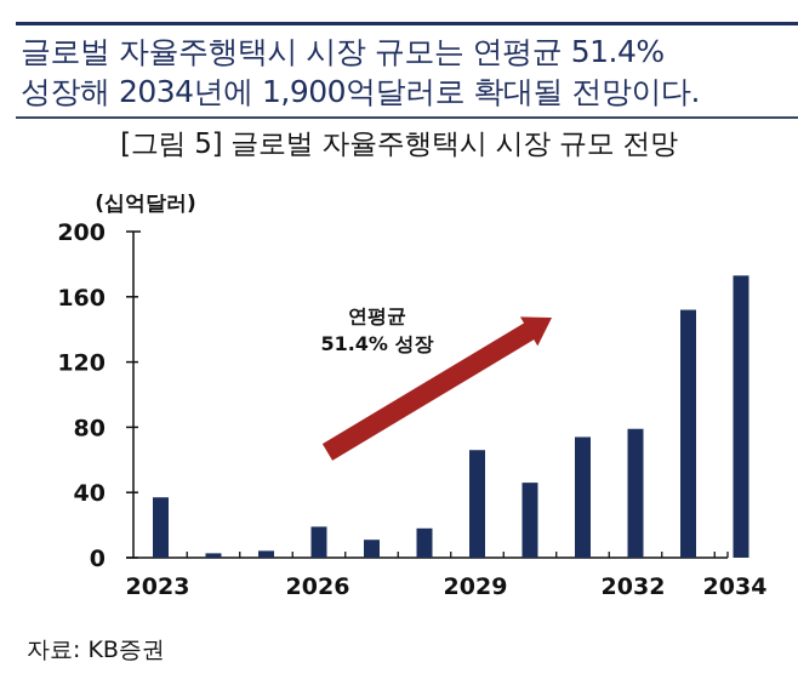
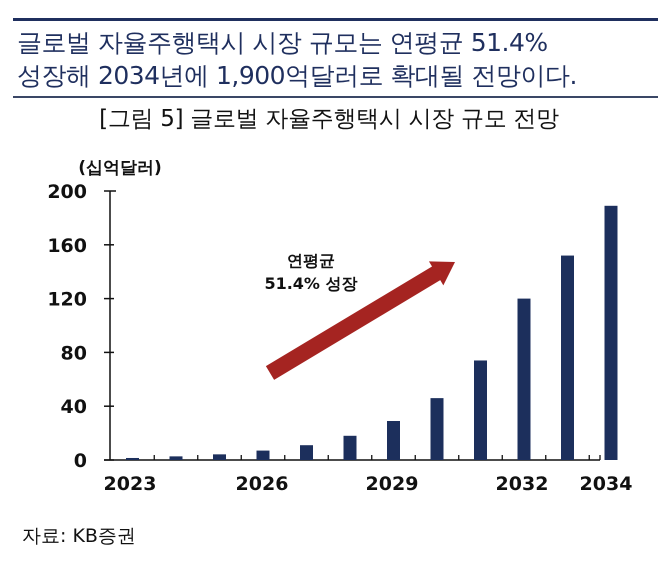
2023: 37 -> 2
2026: 19 -> 7
2029: 66 -> 29
2032: 79 -> 120
2034: 173 -> 189
